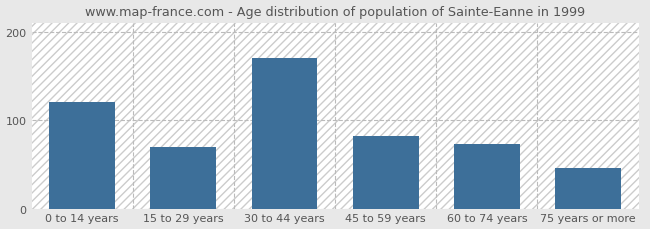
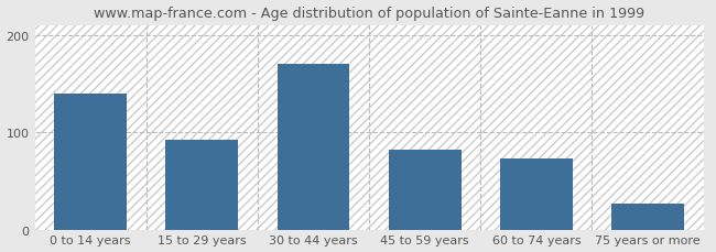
0 to 14 years: 120 -> 140
15 to 29 years: 70 -> 92
75 years or more: 46 -> 27
